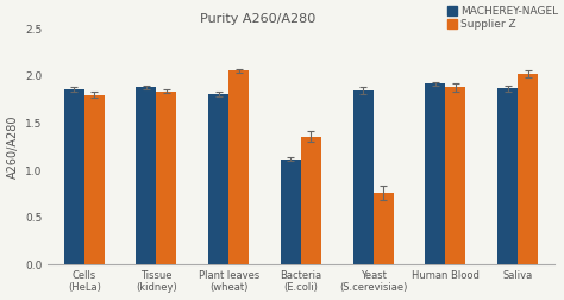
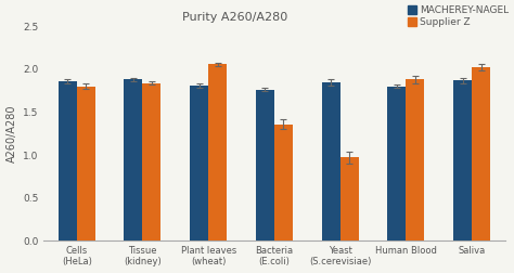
MACHEREY-NAGEL/Bacteria (E.coli): 1.12 -> 1.76
Supplier Z/Yeast (S.cerevisiae): 0.76 -> 0.97
MACHEREY-NAGEL/Human Blood: 1.92 -> 1.80
